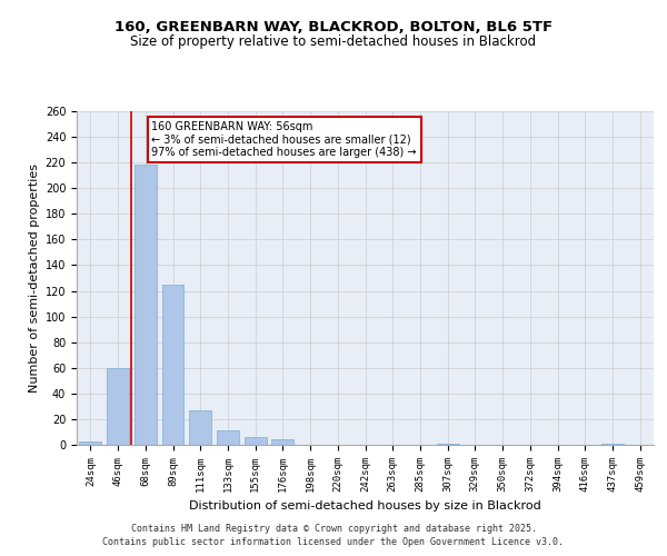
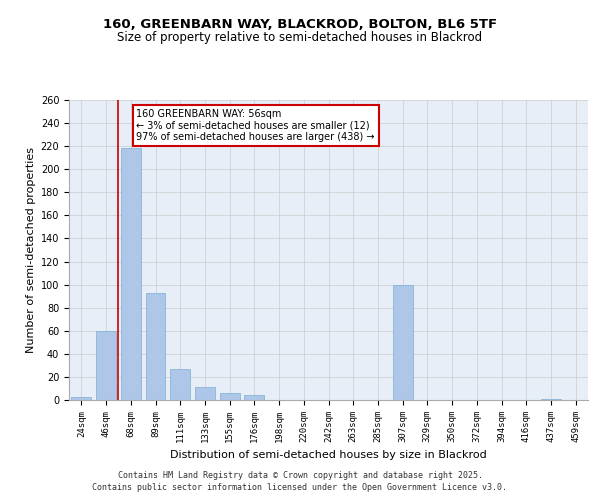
89sqm: 125 -> 93
307sqm: 1 -> 100
